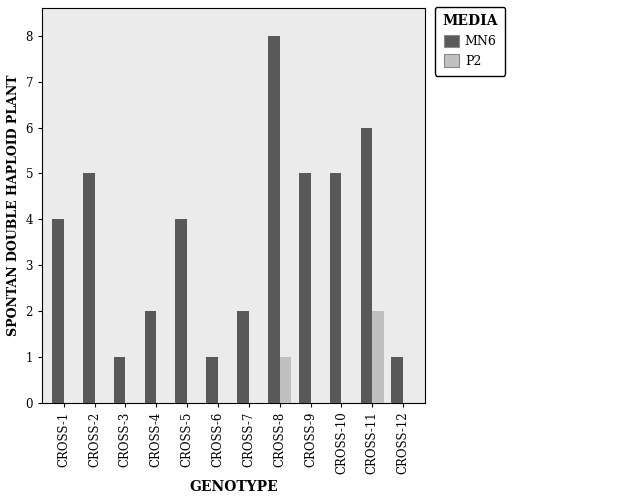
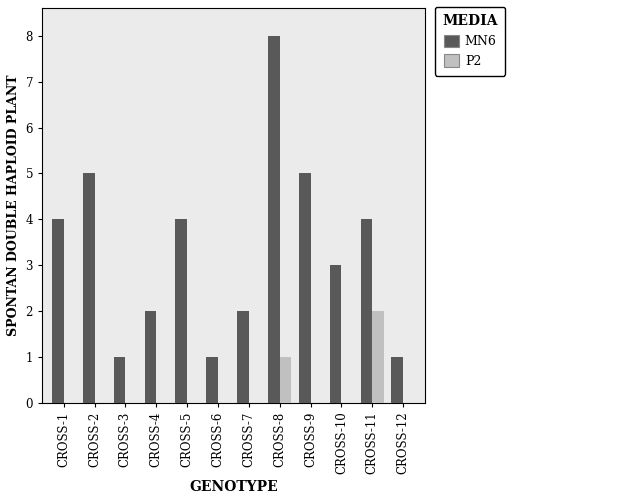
MN6/CROSS-10: 5 -> 3
MN6/CROSS-11: 6 -> 4
